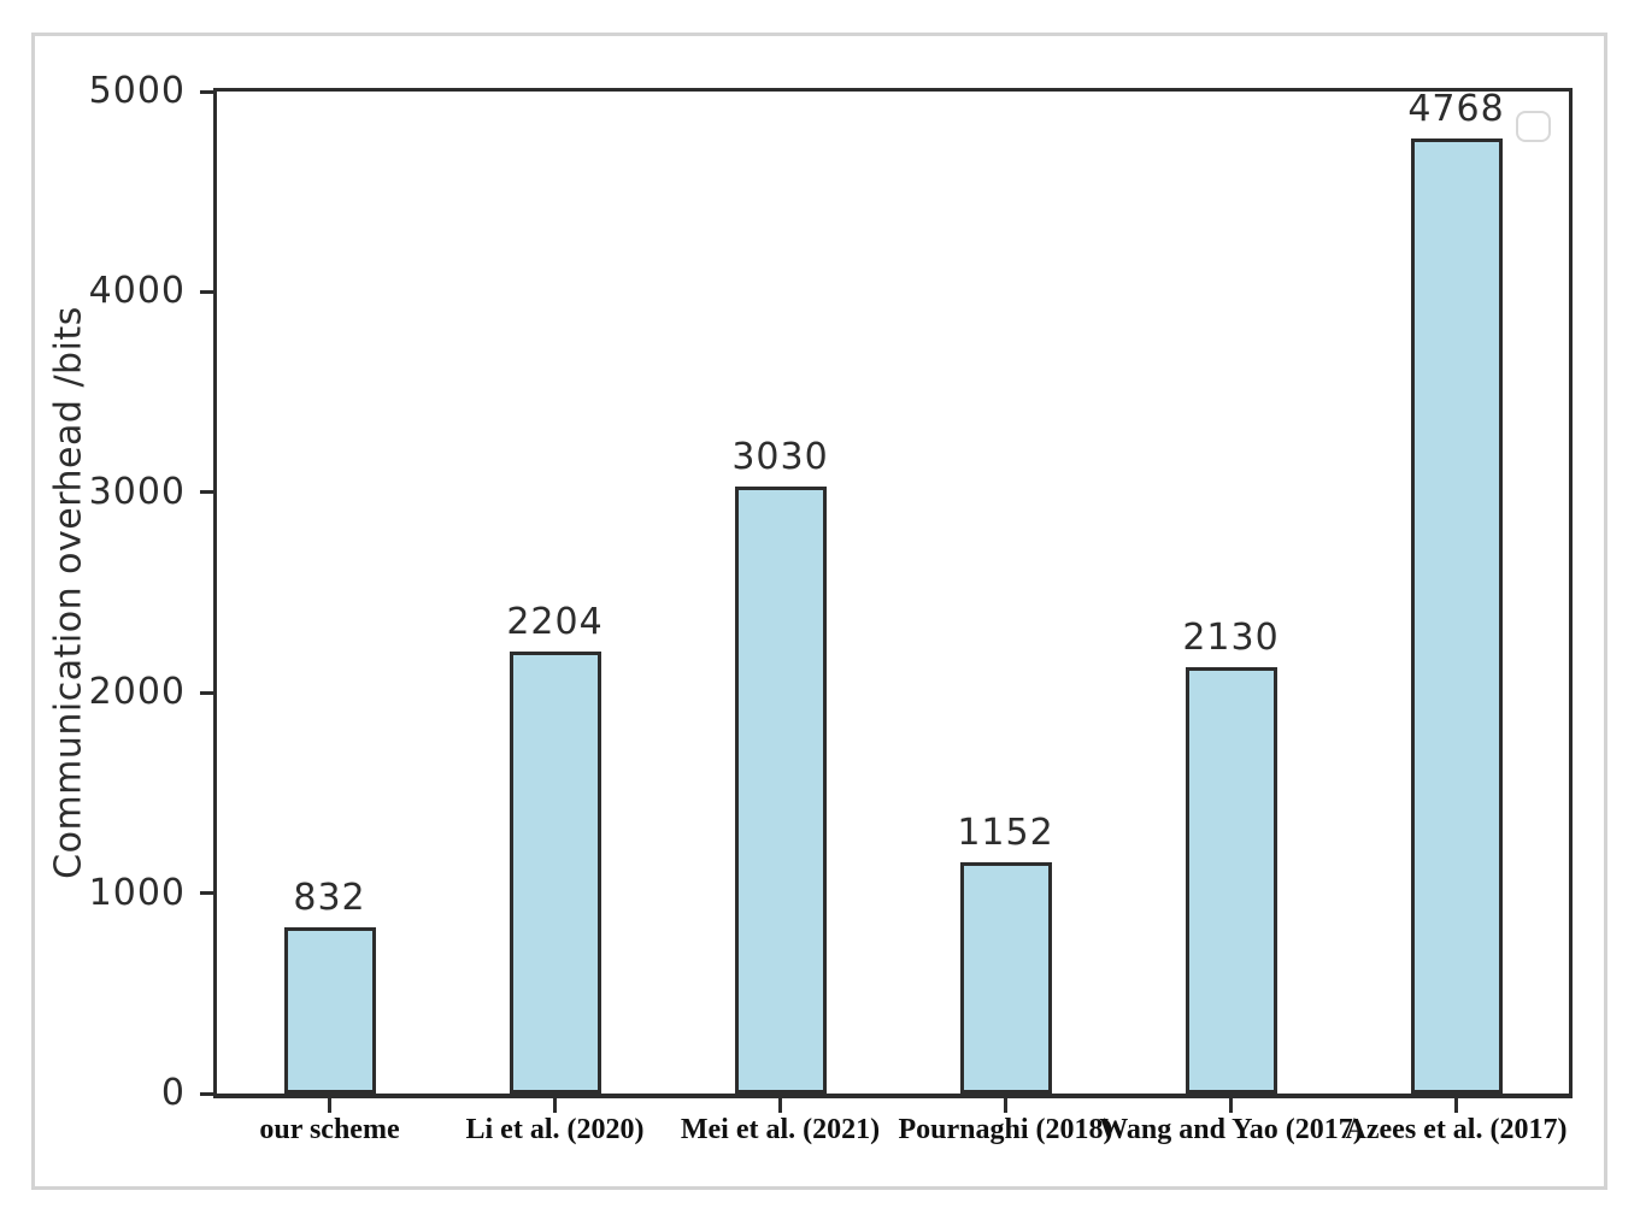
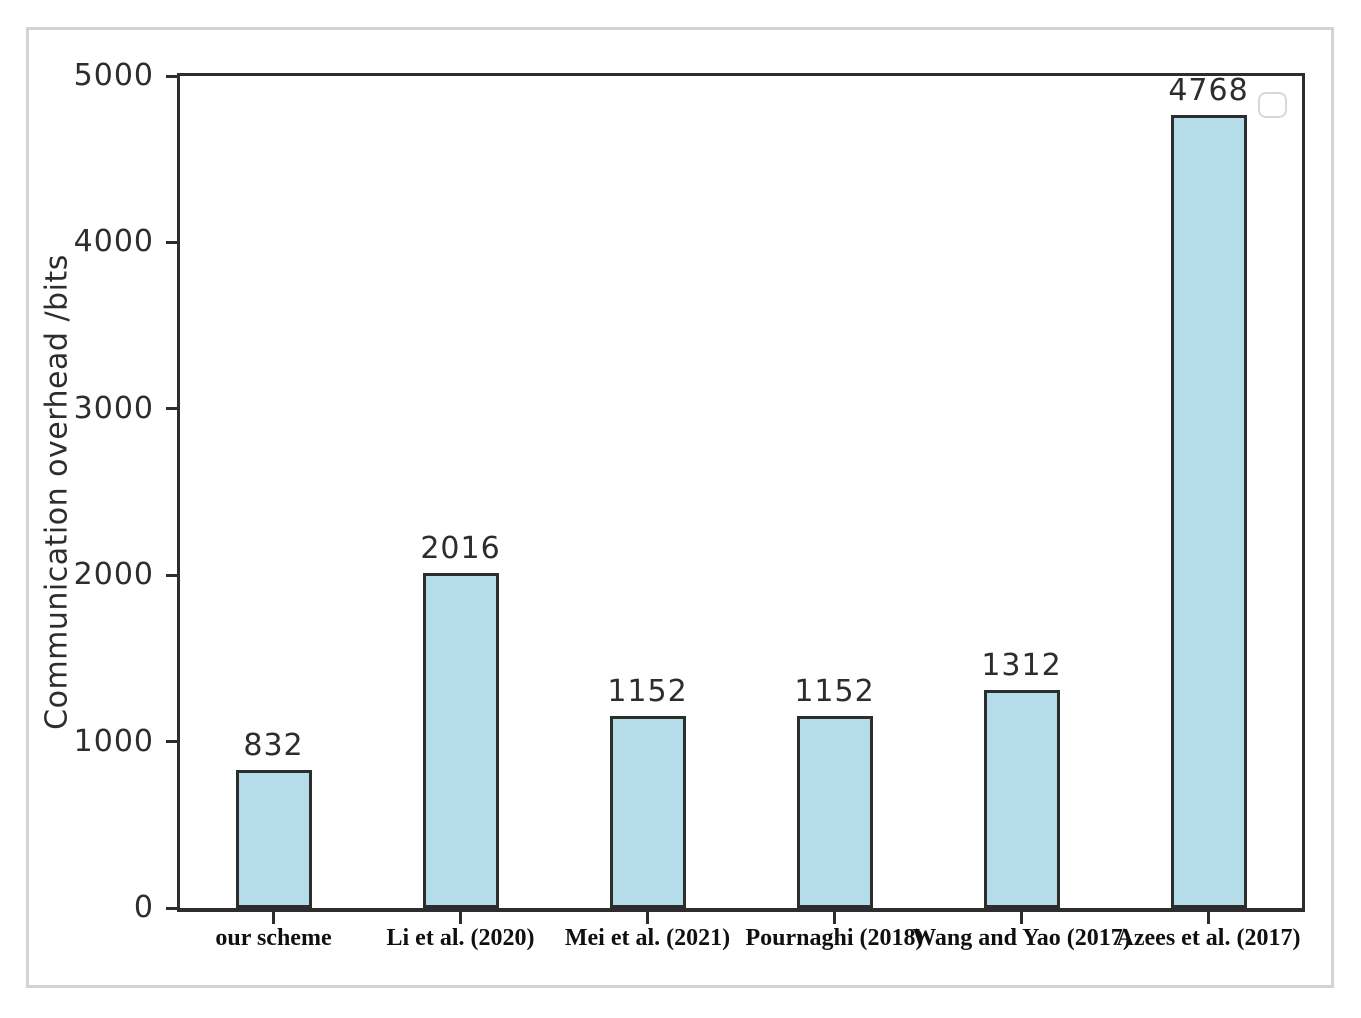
Li et al. (2020): 2204 -> 2016
Mei et al. (2021): 3030 -> 1152
Wang and Yao (2017): 2130 -> 1312
